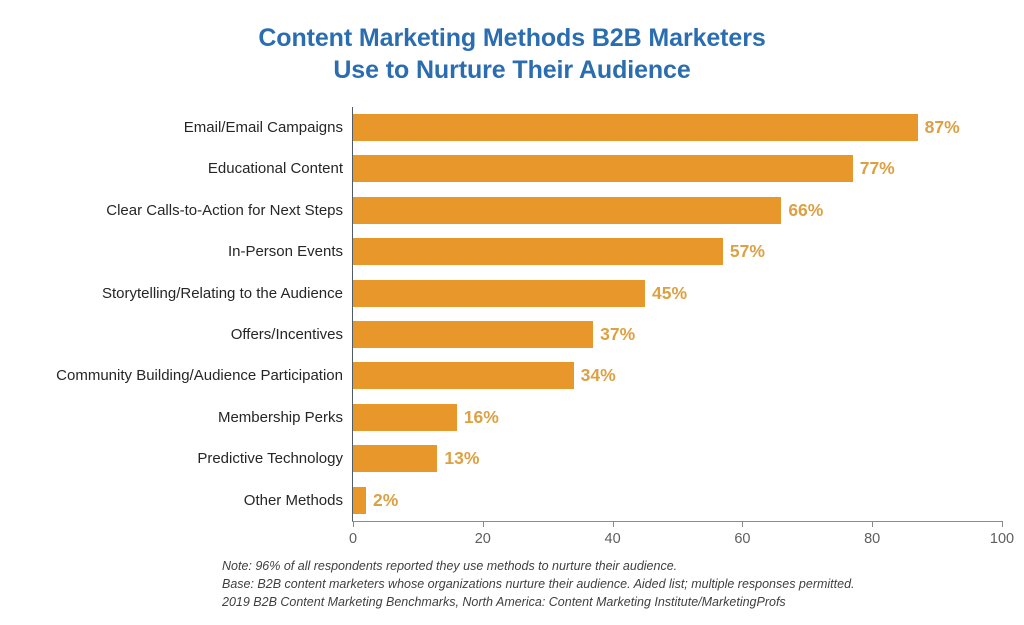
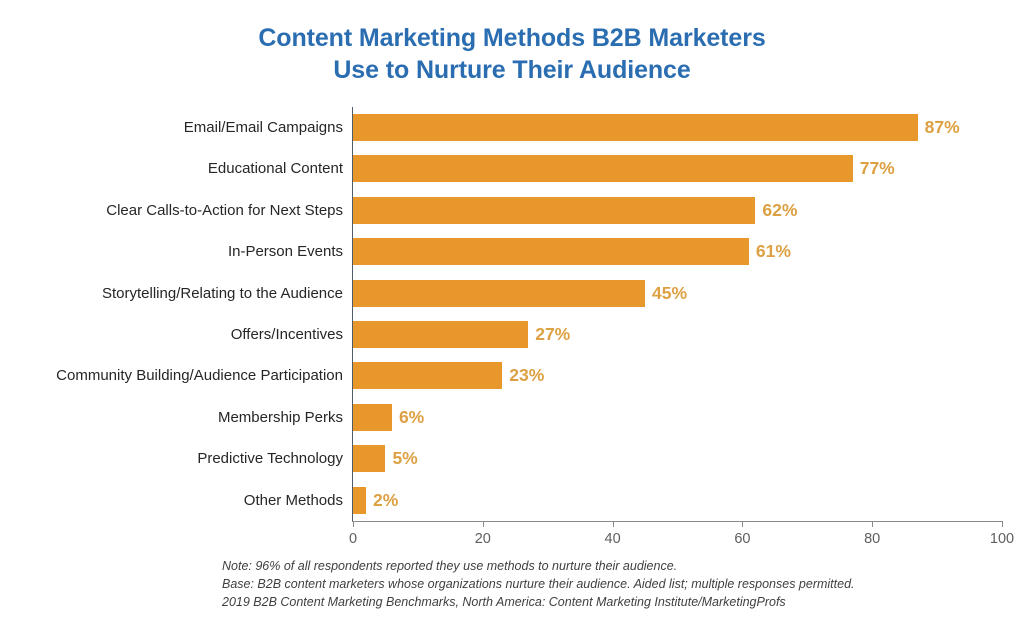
Clear Calls-to-Action for Next Steps: 66% -> 62%
In-Person Events: 57% -> 61%
Offers/Incentives: 37% -> 27%
Community Building/Audience Participation: 34% -> 23%
Membership Perks: 16% -> 6%
Predictive Technology: 13% -> 5%
